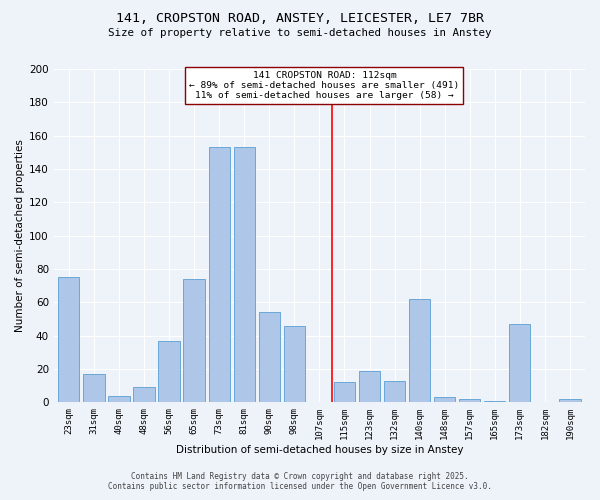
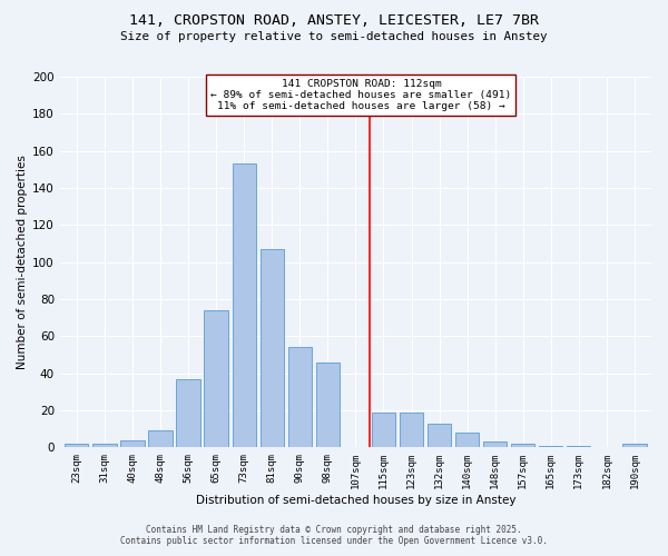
23sqm: 75 -> 2
31sqm: 17 -> 2
81sqm: 153 -> 107
115sqm: 12 -> 19
140sqm: 62 -> 8
173sqm: 47 -> 1
